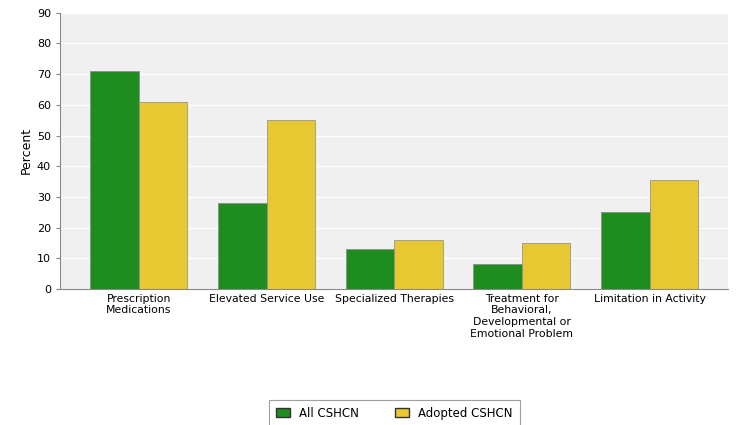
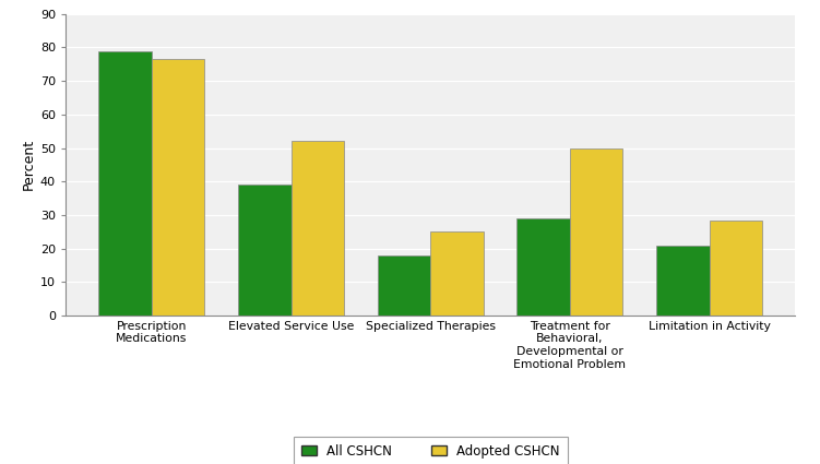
All CSHCN/Prescription Medications: 71 -> 79
Adopted CSHCN/Prescription Medications: 61.0 -> 76.5
All CSHCN/Elevated Service Use: 28 -> 39
Adopted CSHCN/Elevated Service Use: 55.0 -> 52.0
All CSHCN/Specialized Therapies: 13 -> 18
Adopted CSHCN/Specialized Therapies: 16.0 -> 25.0
All CSHCN/Treatment for Behavioral, Developmental or Emotional Problem: 8 -> 29
Adopted CSHCN/Treatment for Behavioral, Developmental or Emotional Problem: 15.0 -> 50.0
All CSHCN/Limitation in Activity: 25 -> 21
Adopted CSHCN/Limitation in Activity: 35.5 -> 28.5
